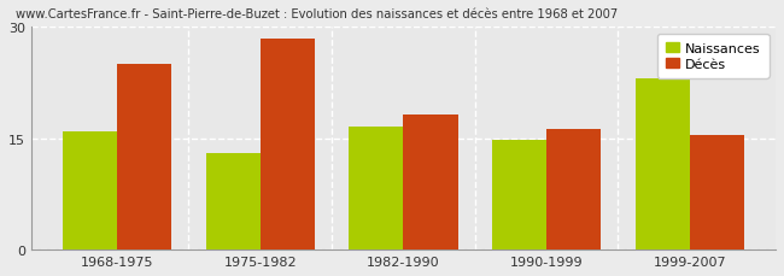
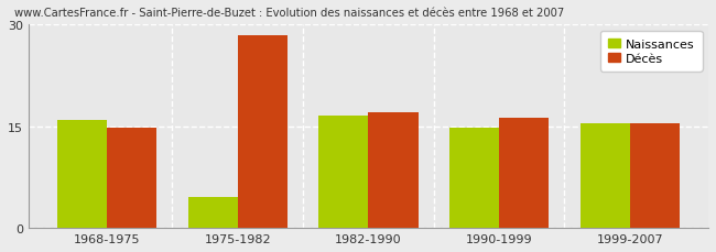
Décès/1968-1975: 25.0 -> 14.8
Naissances/1975-1982: 13.0 -> 4.5
Décès/1982-1990: 18.2 -> 17.0
Naissances/1999-2007: 23.0 -> 15.5
